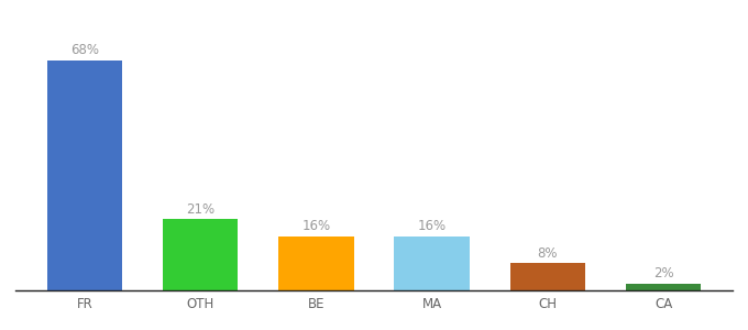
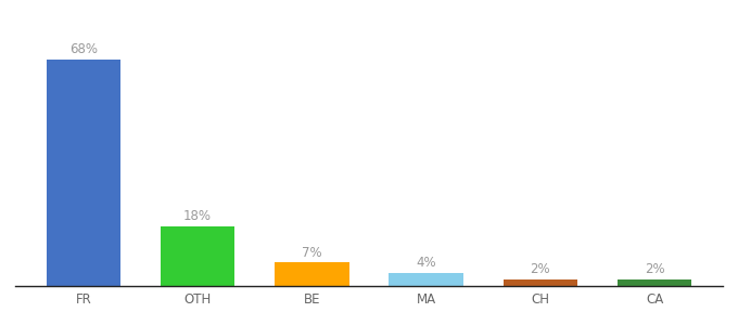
OTH: 21% -> 18%
BE: 16% -> 7%
MA: 16% -> 4%
CH: 8% -> 2%
